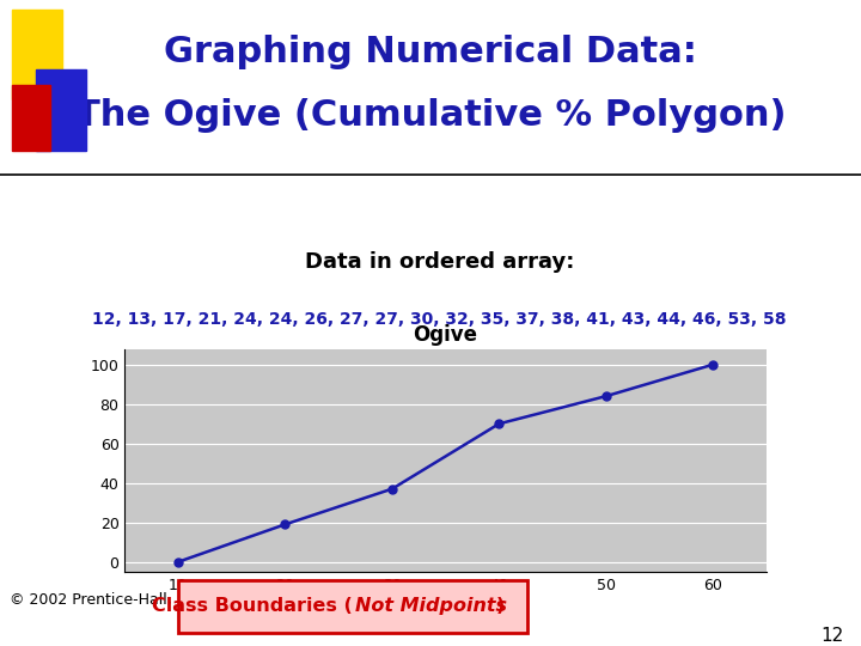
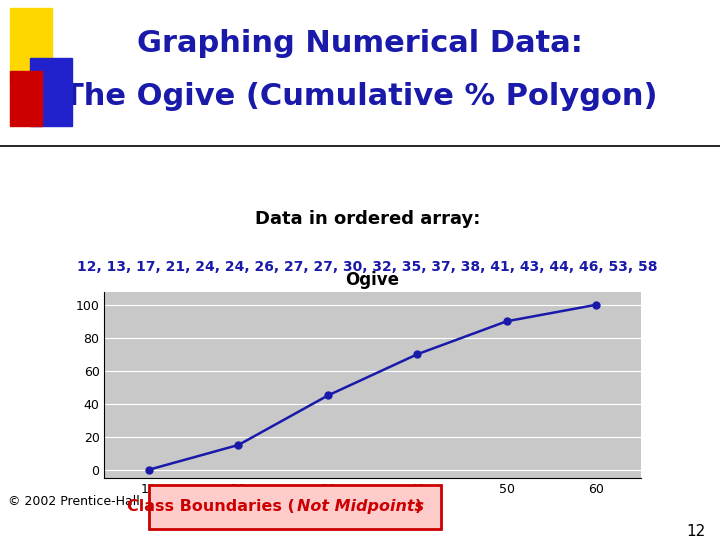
20: 19 -> 15
30: 37 -> 45
50: 84 -> 90
